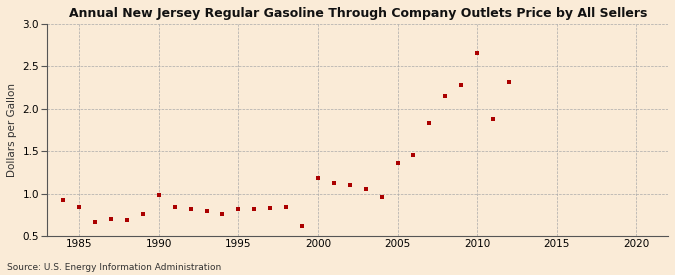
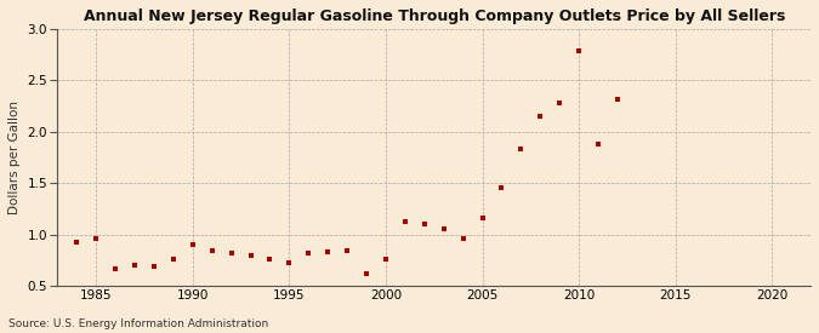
1985: 0.84 -> 0.96
1990: 0.98 -> 0.90
1995: 0.82 -> 0.72
2000: 1.18 -> 0.76
2005: 1.36 -> 1.16
2010: 2.66 -> 2.79
